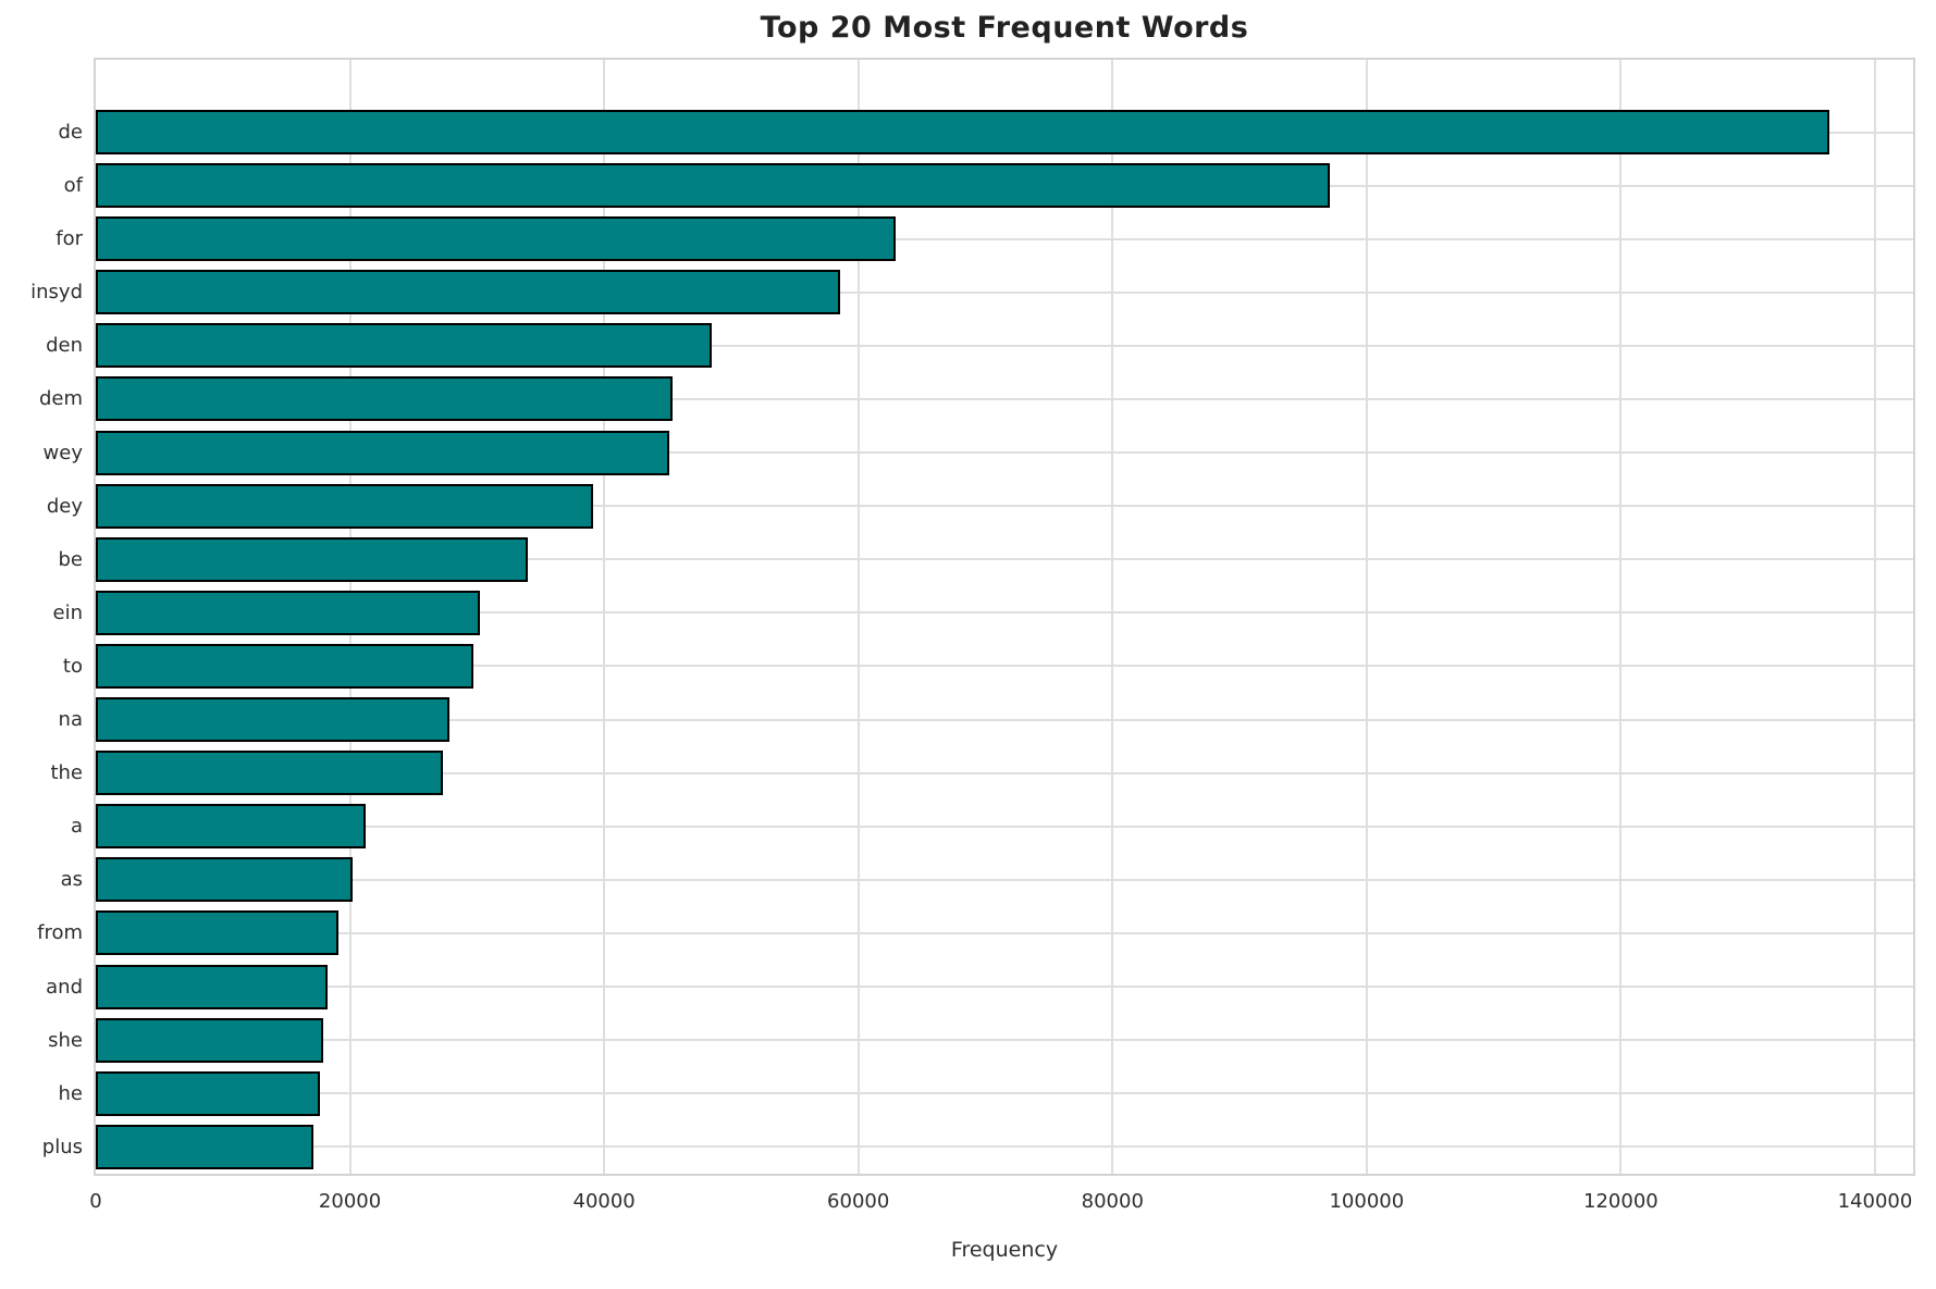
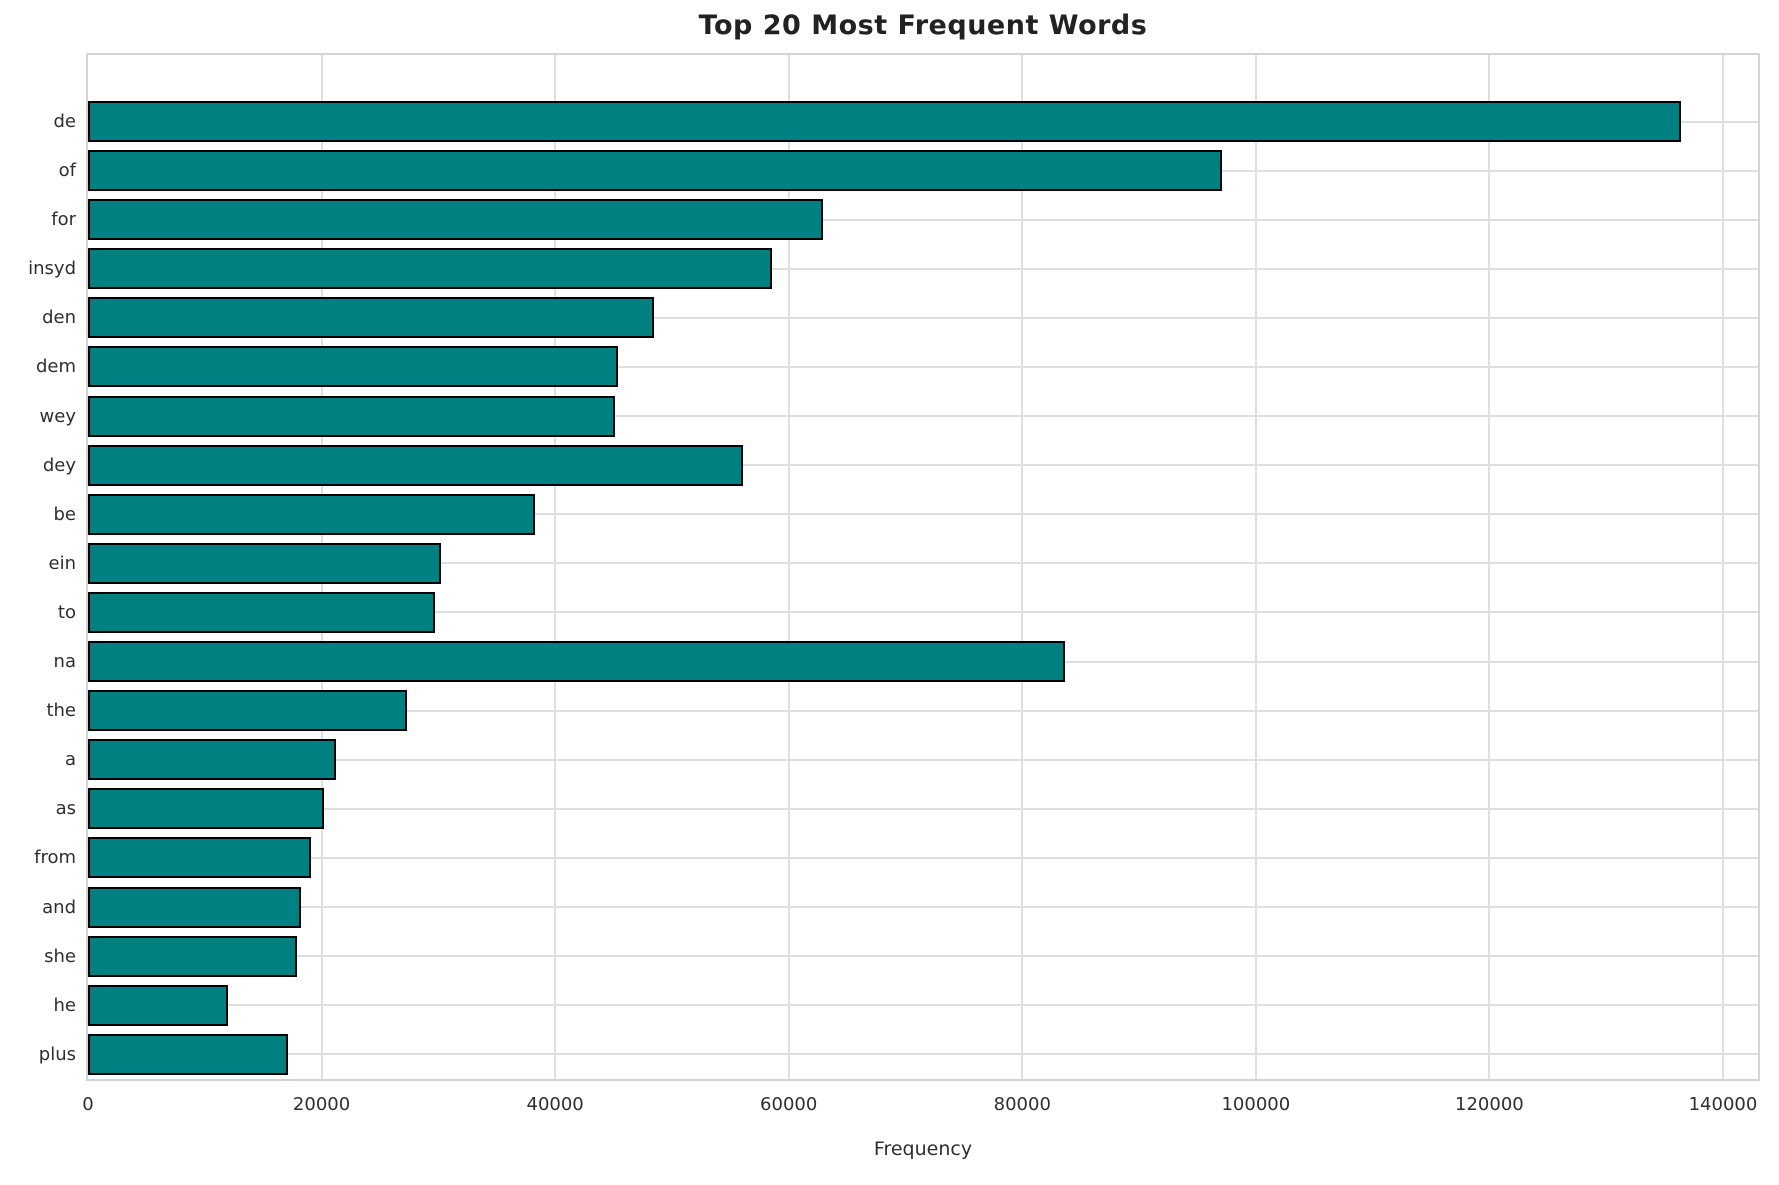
dey: 39100 -> 56100
be: 34000 -> 38300
na: 27800 -> 83700
he: 17600 -> 12000
